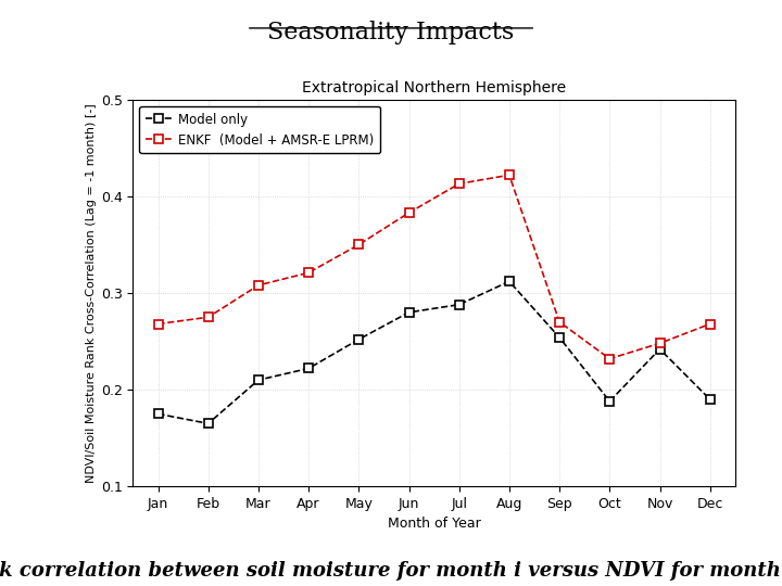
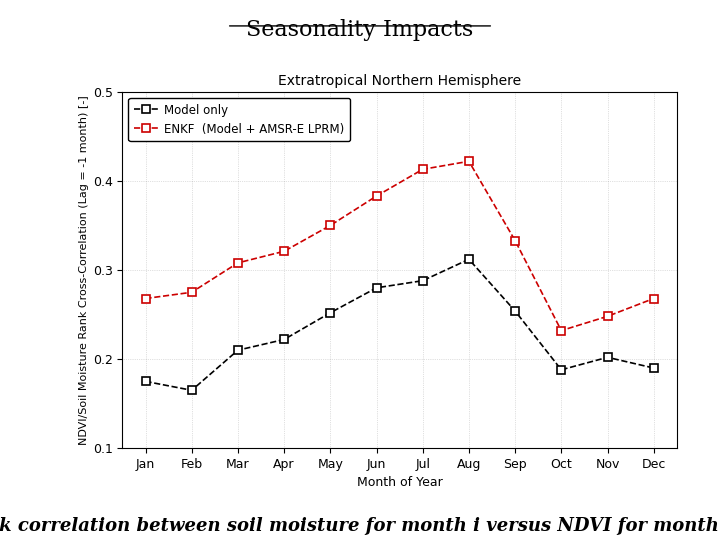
ENKF (Model + AMSR-E LPRM)/Sep: 0.270 -> 0.333
Model only/Nov: 0.242 -> 0.202
